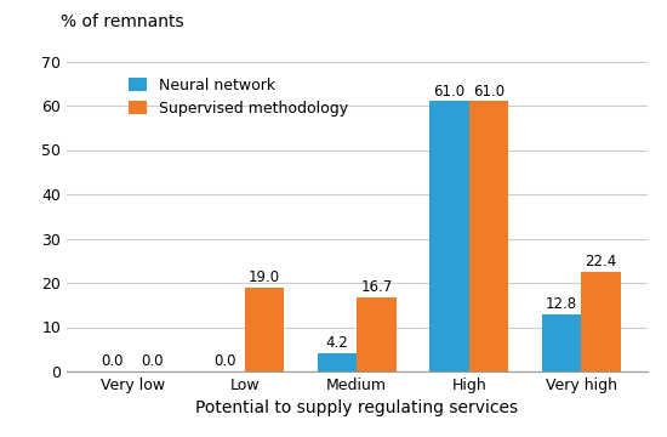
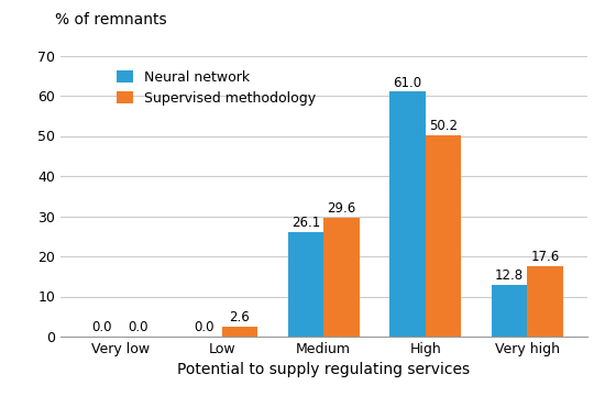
Supervised methodology/Low: 19.0 -> 2.6
Neural network/Medium: 4.2 -> 26.1
Supervised methodology/Medium: 16.7 -> 29.6
Supervised methodology/High: 61.0 -> 50.2
Supervised methodology/Very high: 22.4 -> 17.6
